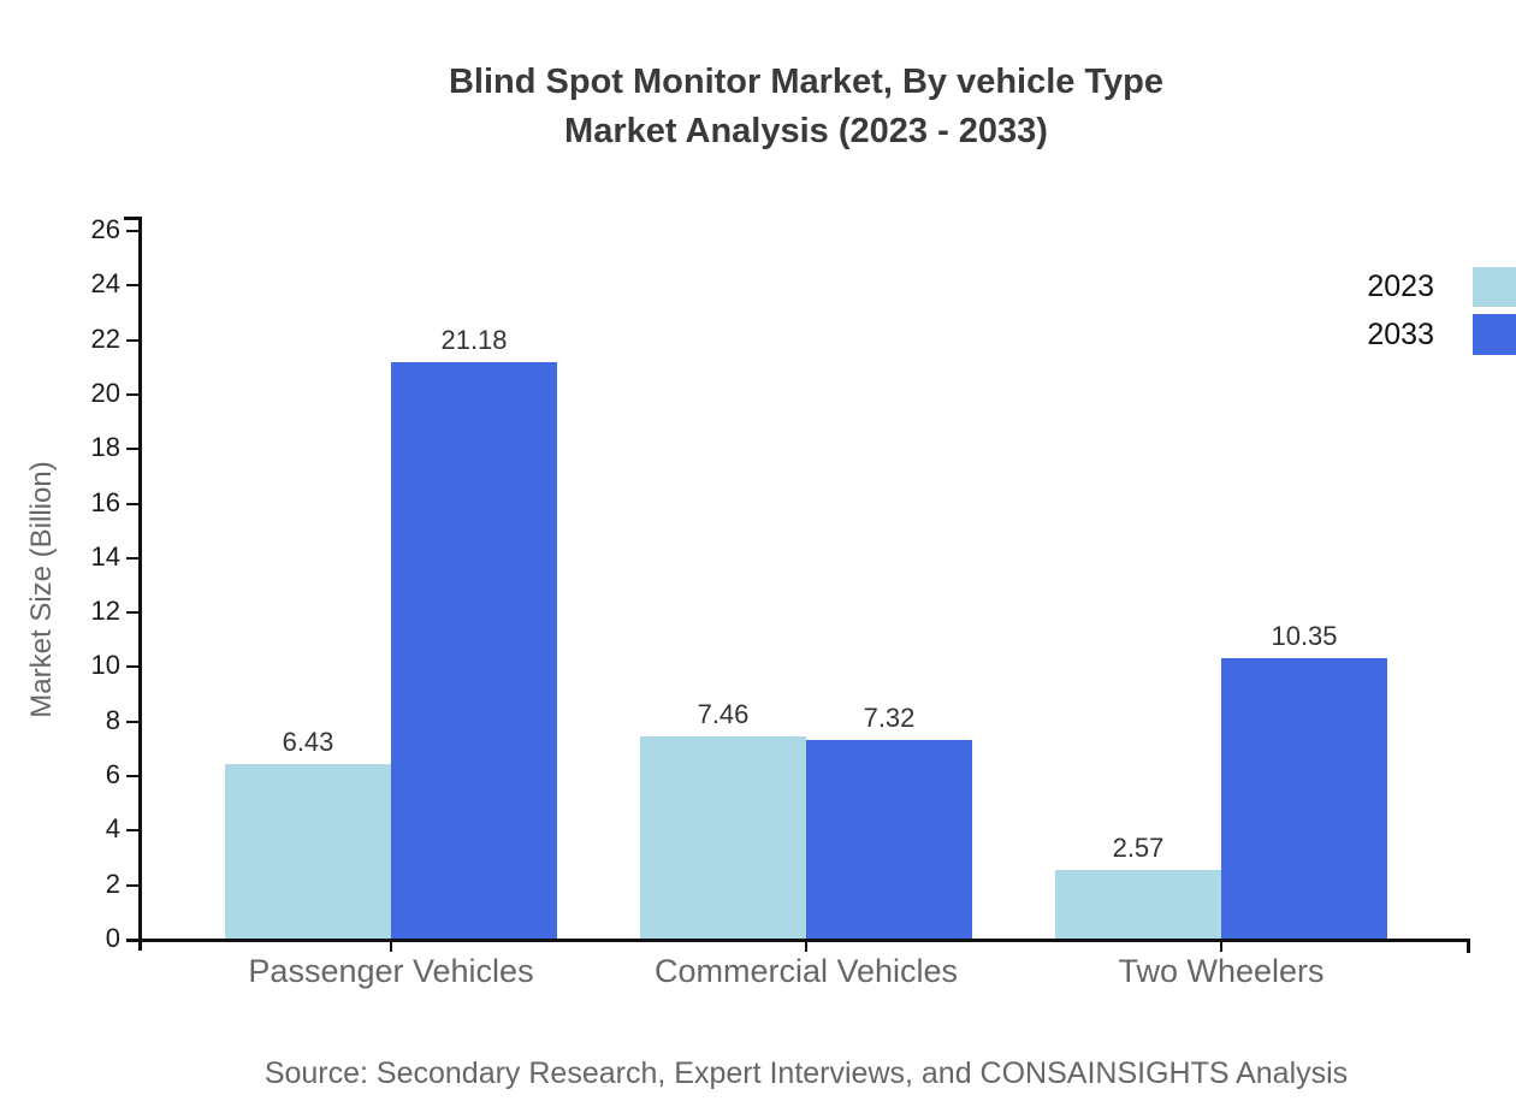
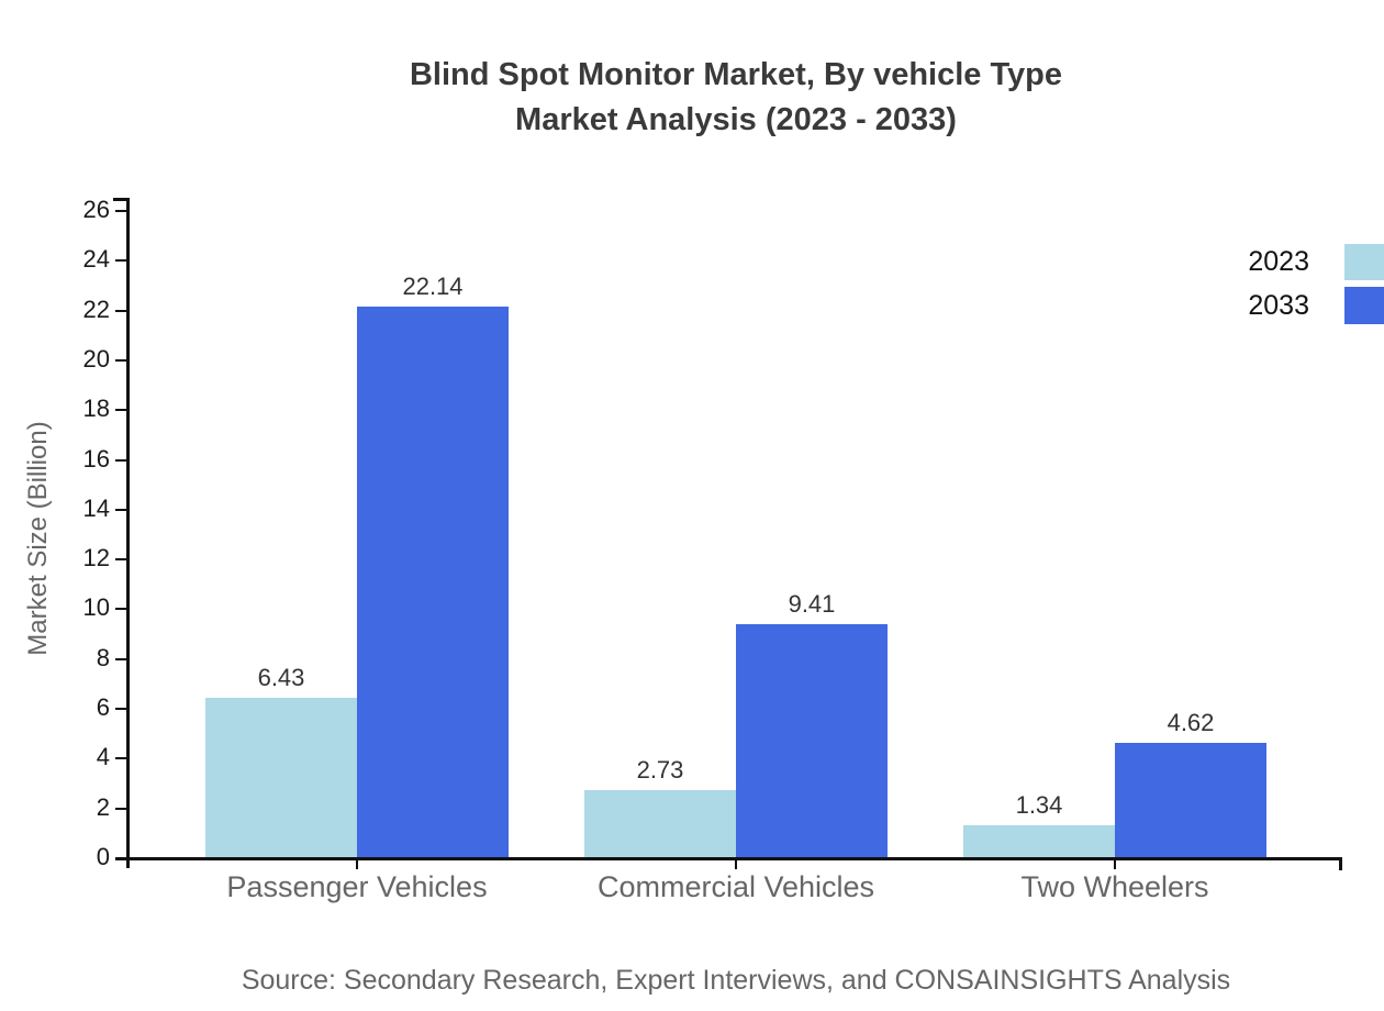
2033/Passenger Vehicles: 21.18 -> 22.14
2023/Commercial Vehicles: 7.46 -> 2.73
2033/Commercial Vehicles: 7.32 -> 9.41
2023/Two Wheelers: 2.57 -> 1.34
2033/Two Wheelers: 10.35 -> 4.62
